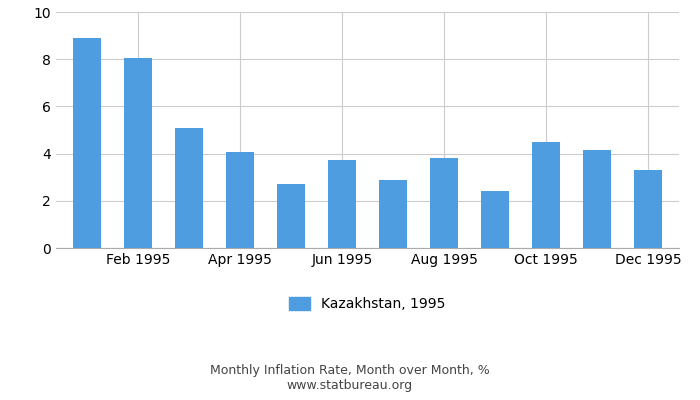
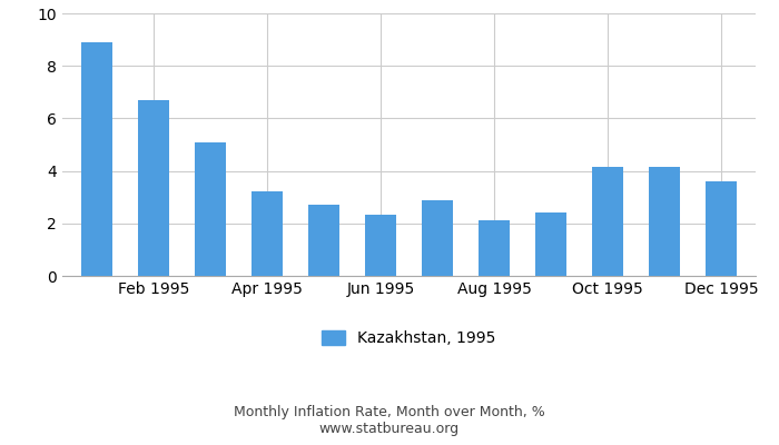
Feb 1995: 8.05 -> 6.70
Apr 1995: 4.05 -> 3.20
Jun 1995: 3.75 -> 2.35
Aug 1995: 3.80 -> 2.10
Oct 1995: 4.50 -> 4.15
Dec 1995: 3.30 -> 3.60
